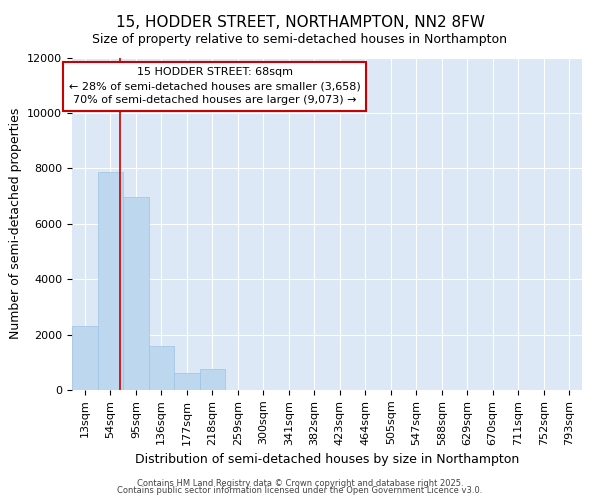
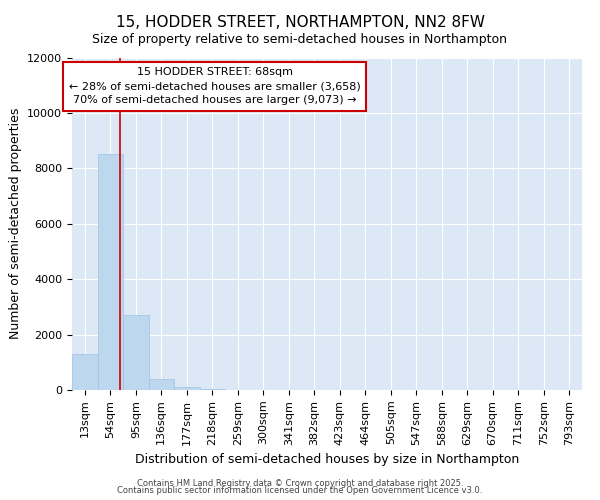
13sqm: 2300 -> 1300
54sqm: 7850 -> 8500
95sqm: 6950 -> 2700
136sqm: 1600 -> 400
177sqm: 600 -> 100
218sqm: 750 -> 50
